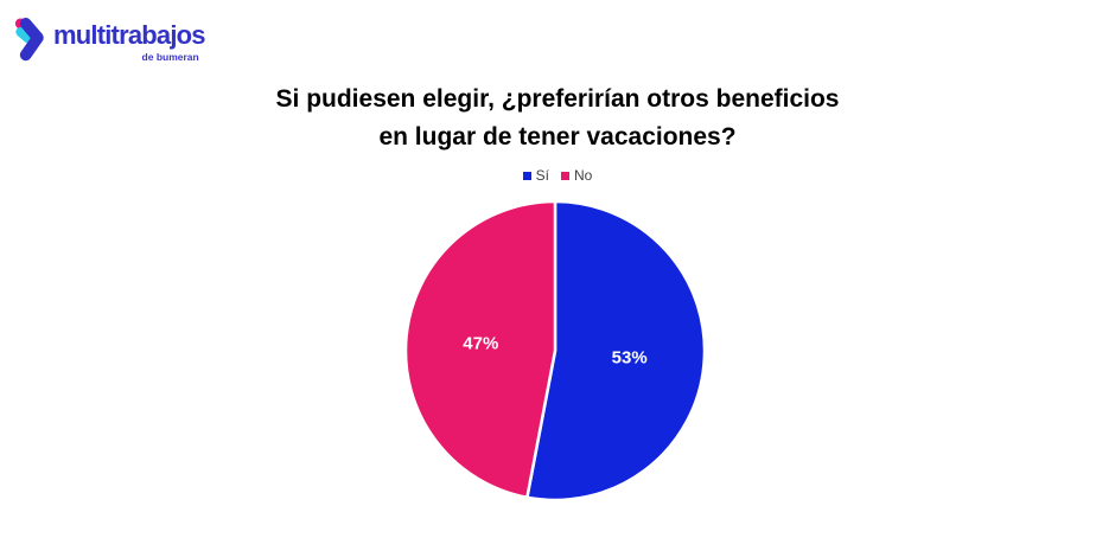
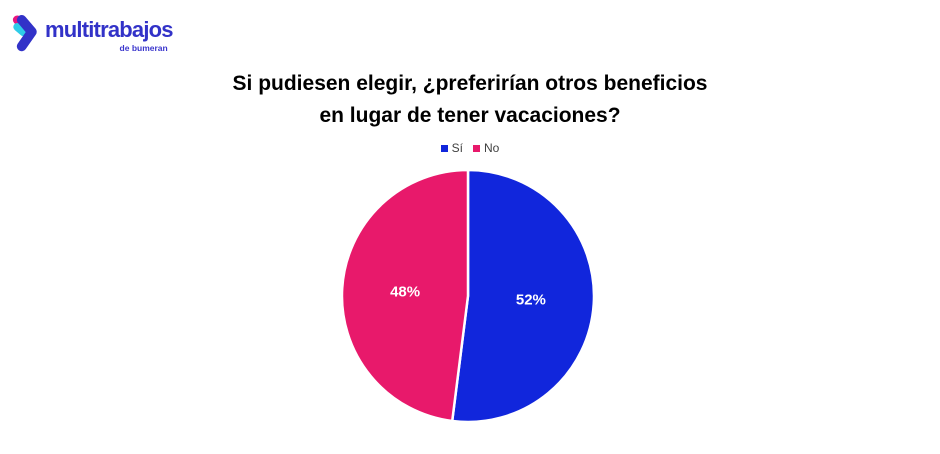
Sí: 53% -> 52%
No: 47% -> 48%
